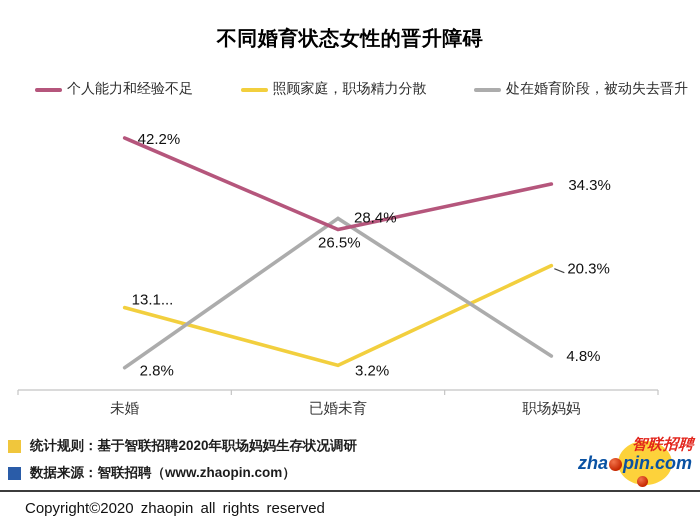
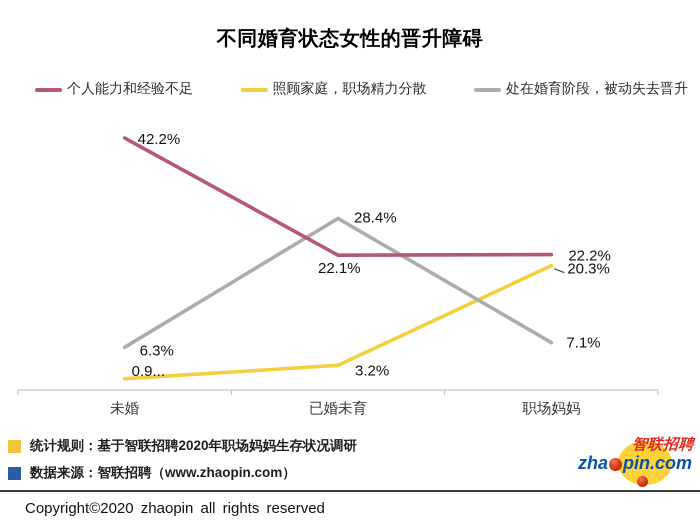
照顾家庭，职场精力分散/未婚: 13.1 -> 0.9
处在婚育阶段，被动失去晋升/未婚: 2.8% -> 6.3%
个人能力和经验不足/已婚未育: 26.5% -> 22.1%
个人能力和经验不足/职场妈妈: 34.3% -> 22.2%
处在婚育阶段，被动失去晋升/职场妈妈: 4.8% -> 7.1%
